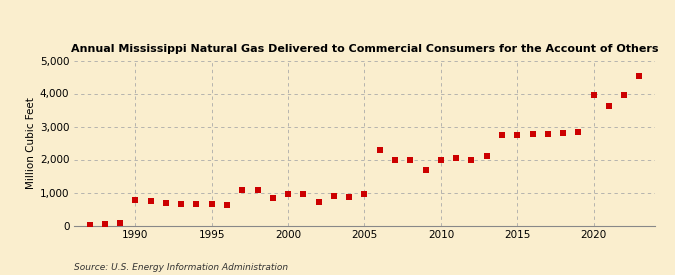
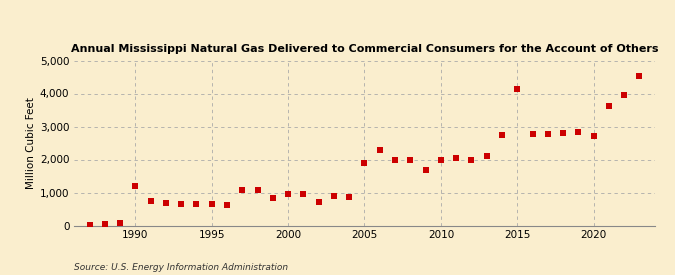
1990: 770 -> 1,200
2005: 950 -> 1,900
2015: 2,740 -> 4,150
2020: 3,960 -> 2,700
